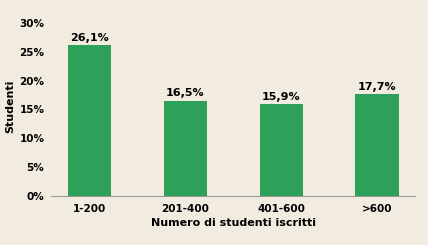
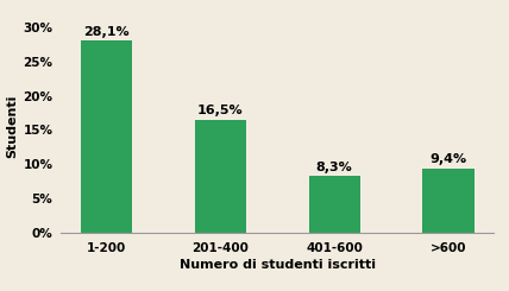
1-200: 26,1% -> 28,1%
401-600: 15,9% -> 8,3%
>600: 17,7% -> 9,4%
